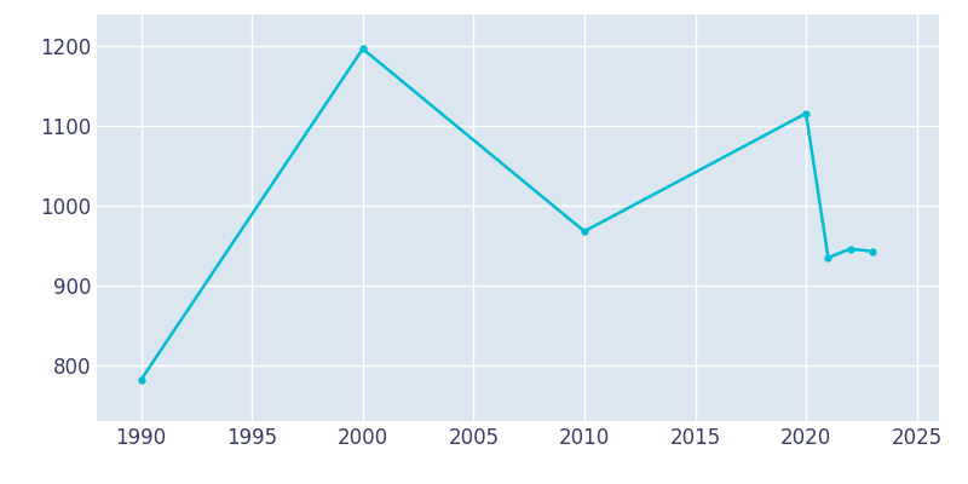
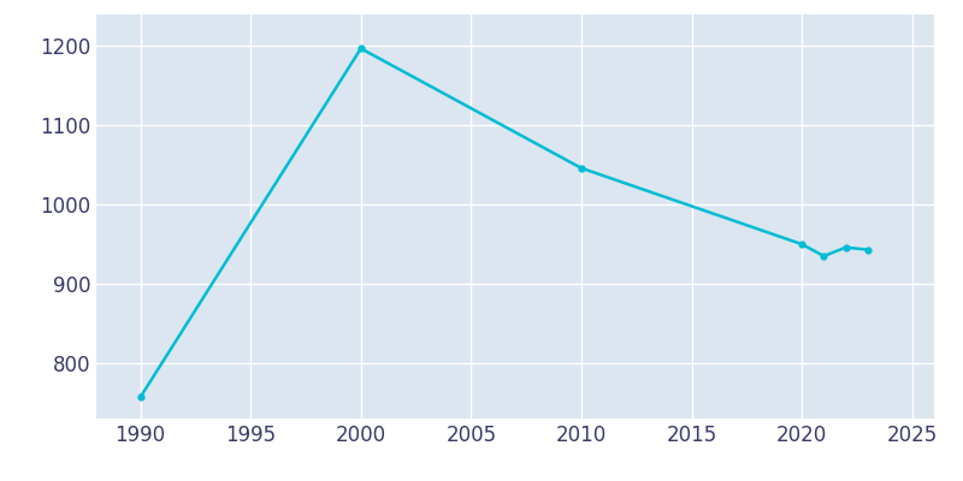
1990: 782 -> 757
2010: 968 -> 1046
2020: 1116 -> 950
